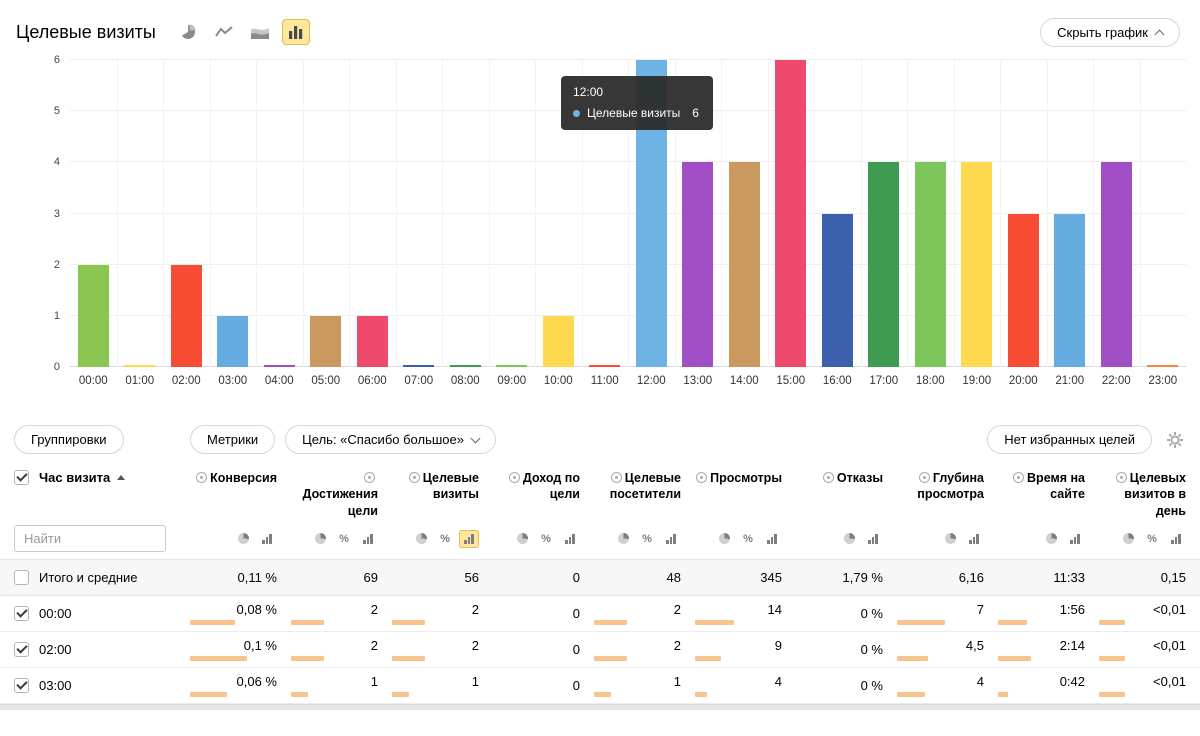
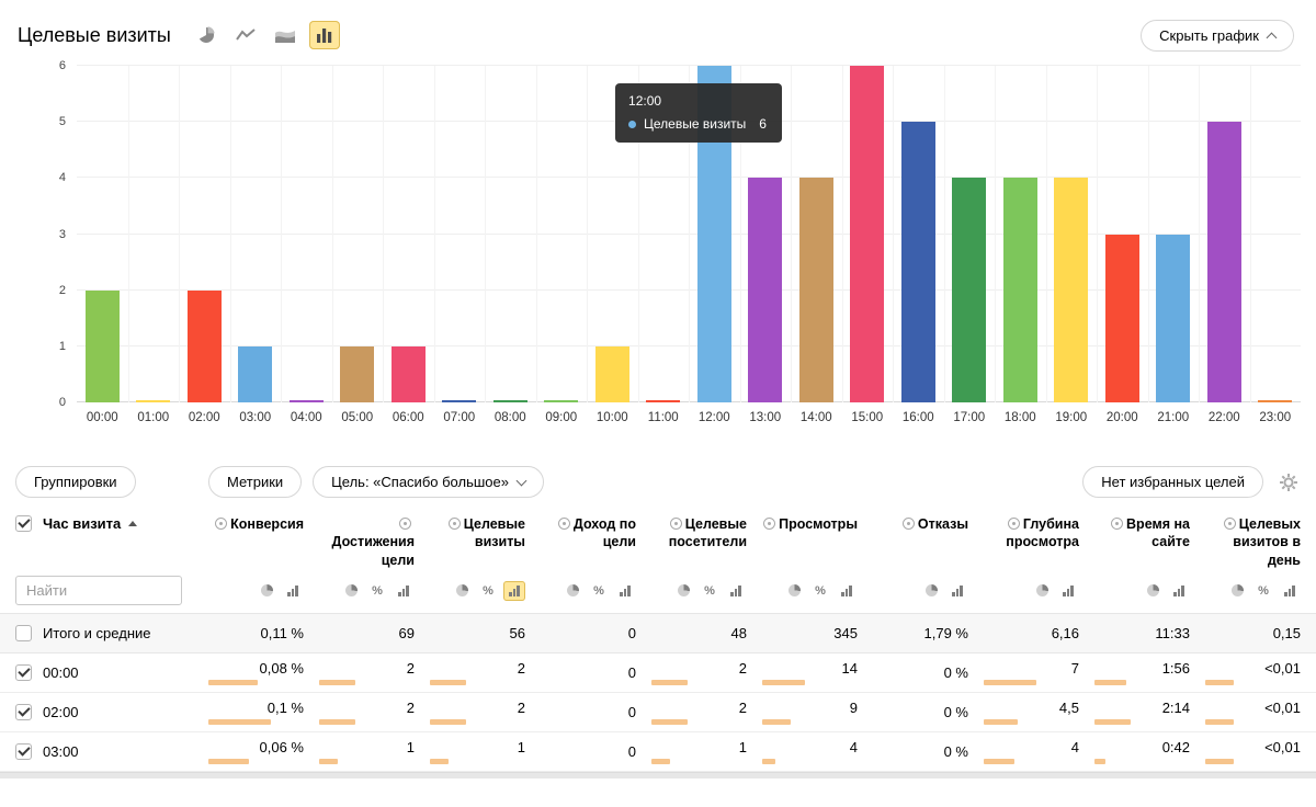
16:00: 3 -> 5
22:00: 4 -> 5
